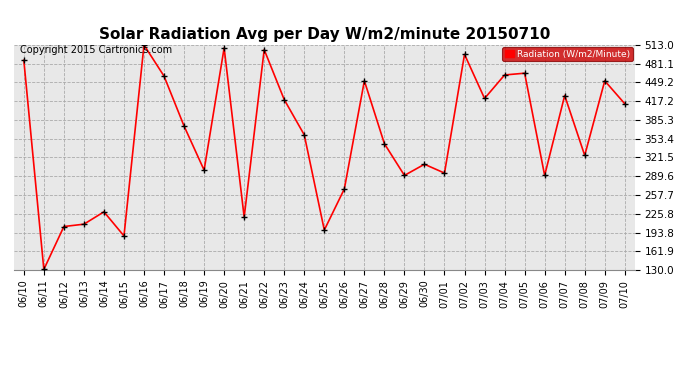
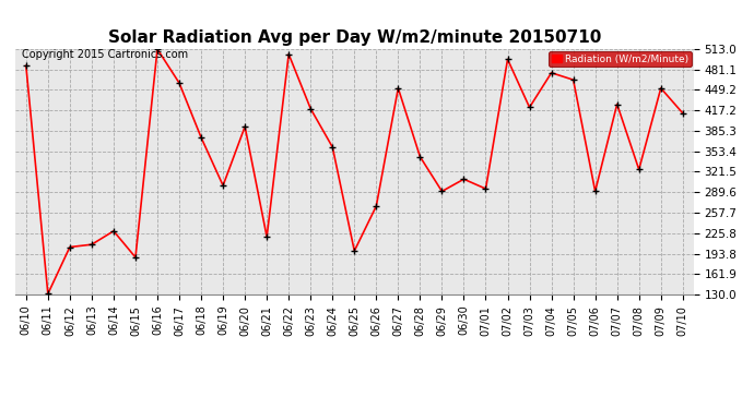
06/20: 508 -> 392
07/04: 462 -> 476
